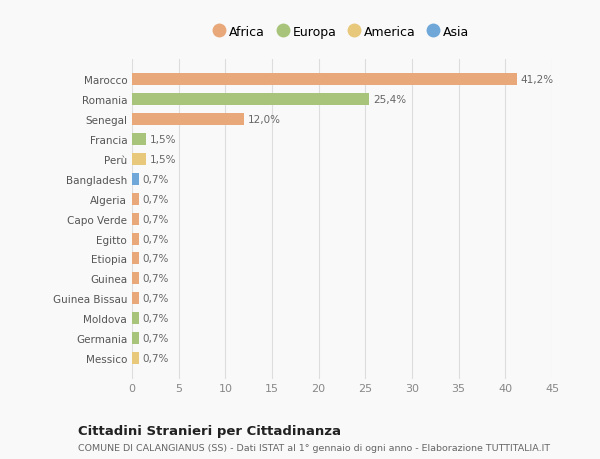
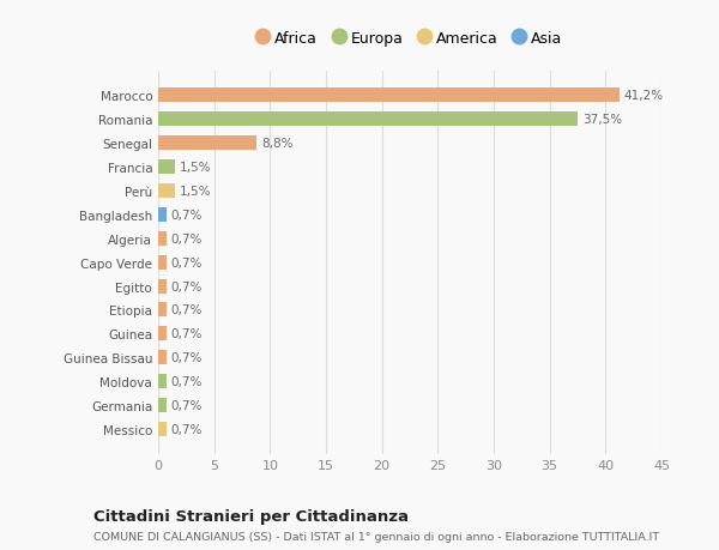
Romania: 25,4% -> 37,5%
Senegal: 12,0% -> 8,8%
